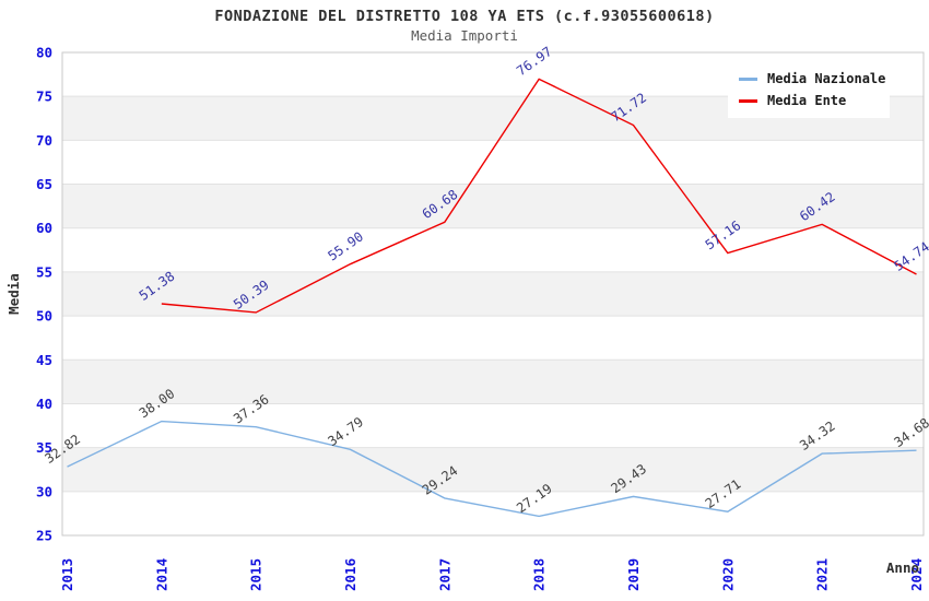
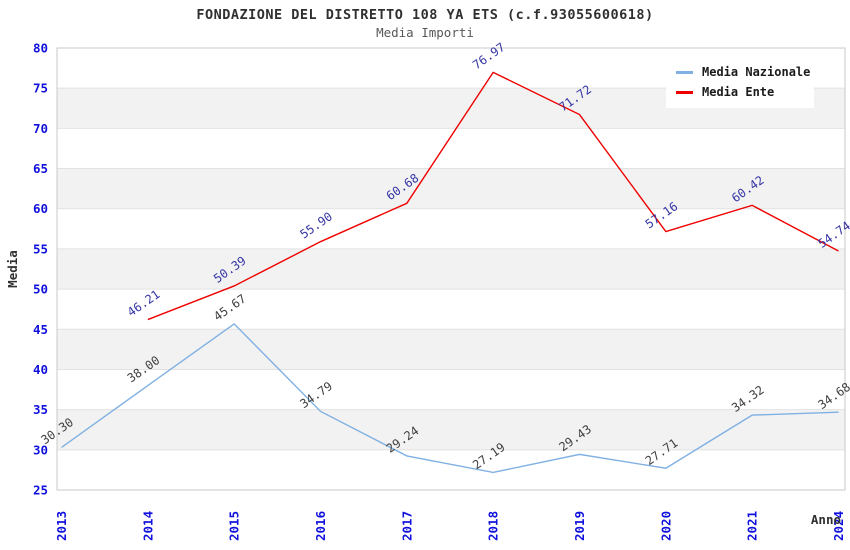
Media Nazionale/2013: 32.82 -> 30.30
Media Ente/2014: 51.38 -> 46.21
Media Nazionale/2015: 37.36 -> 45.67
